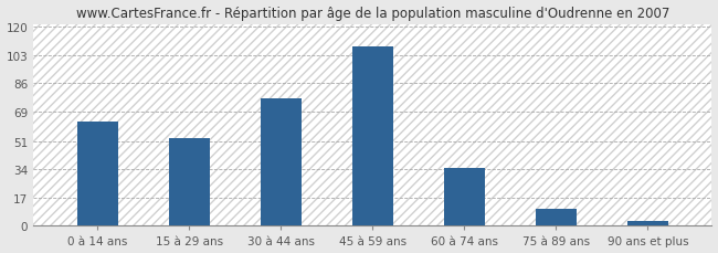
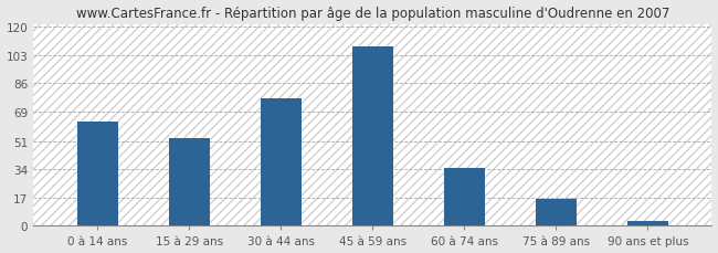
75 à 89 ans: 10 -> 16
